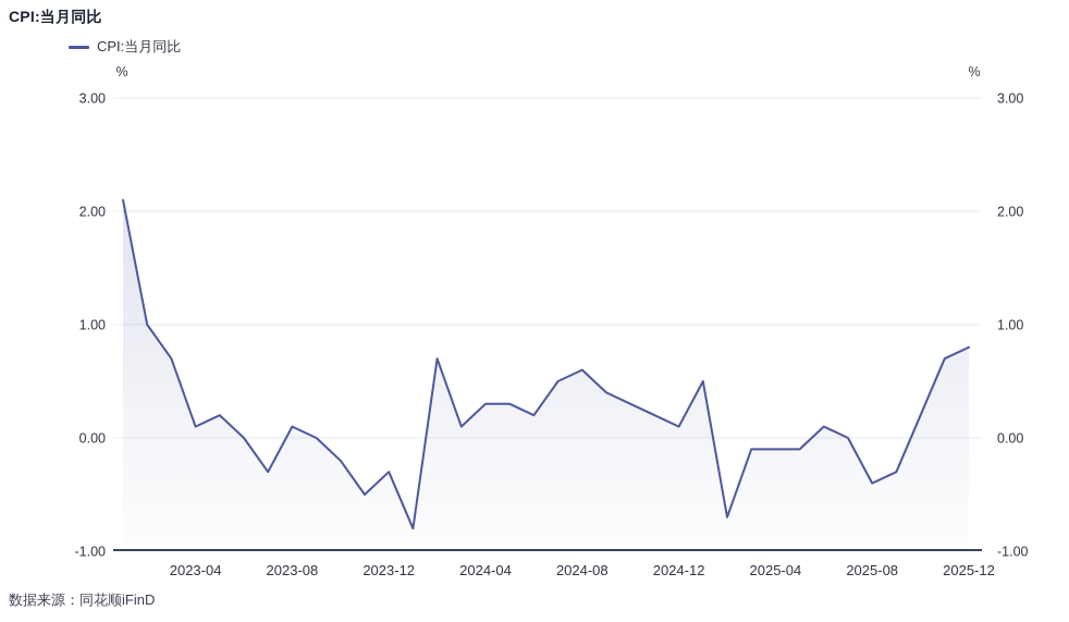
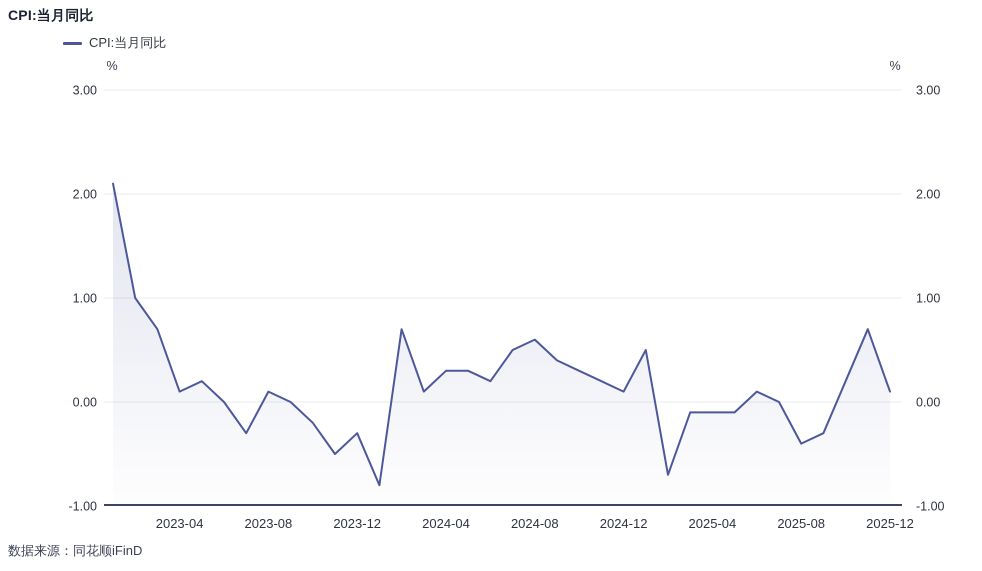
2025-12: 0.8 -> 0.1
